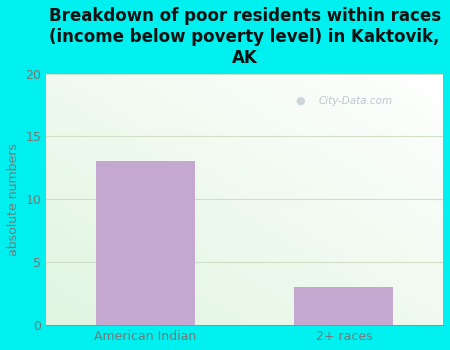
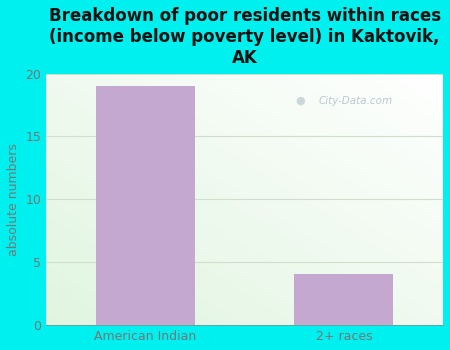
American Indian: 13 -> 19
2+ races: 3 -> 4
